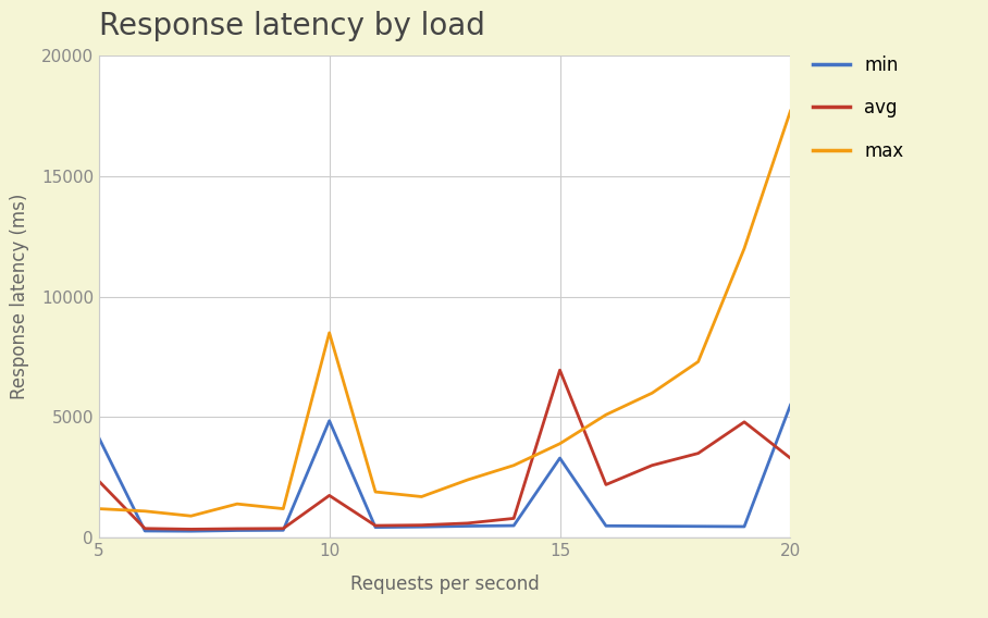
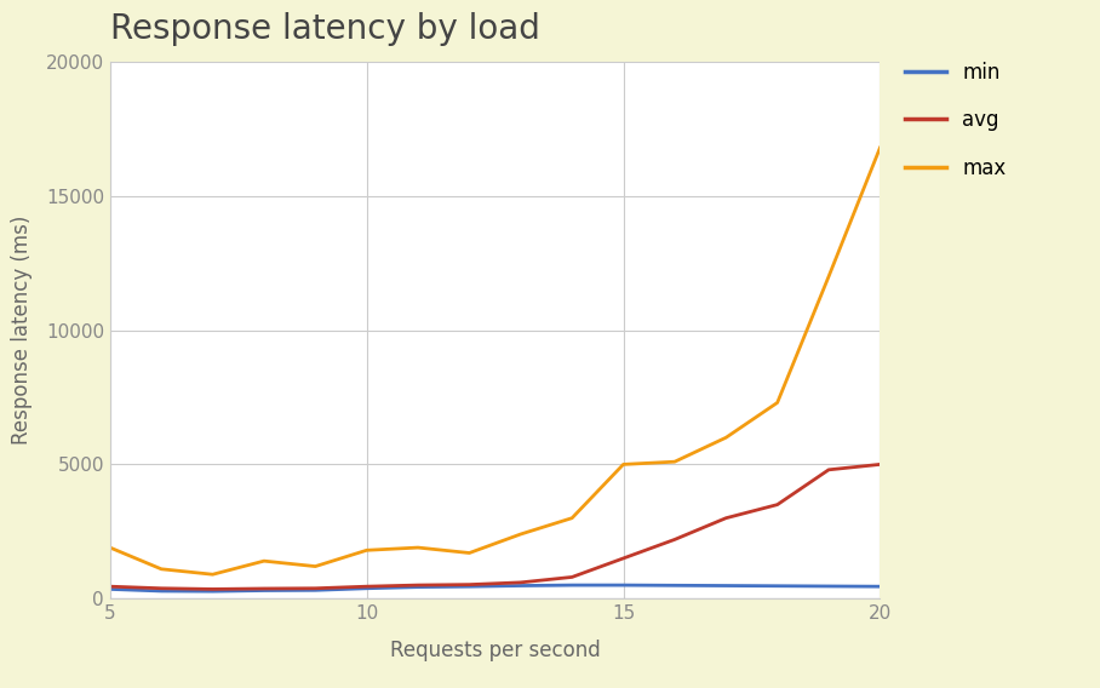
min/5: 4150 -> 350
avg/5: 2350 -> 450
max/5: 1200 -> 1900
min/10: 4850 -> 380
avg/10: 1750 -> 450
max/10: 8500 -> 1800
min/15: 3300 -> 500
avg/15: 6950 -> 1500
max/15: 3900 -> 5000
min/20: 5500 -> 450
avg/20: 3300 -> 5000
max/20: 17700 -> 16800
